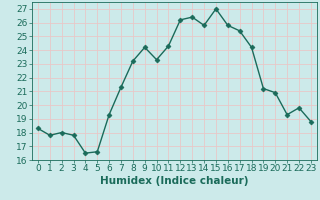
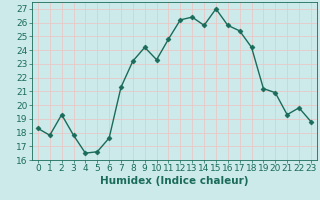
2: 18.0 -> 19.3
6: 19.3 -> 17.6
11: 24.3 -> 24.8
